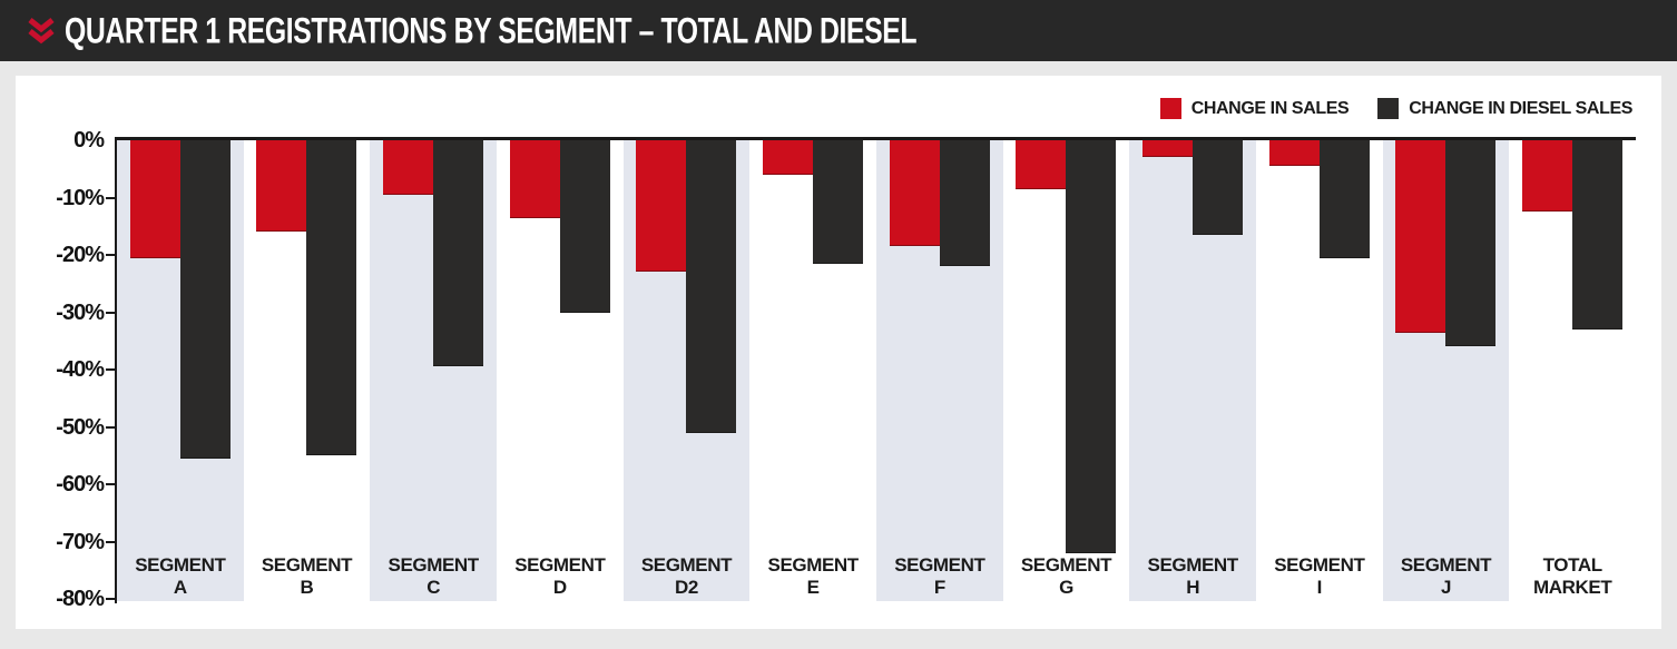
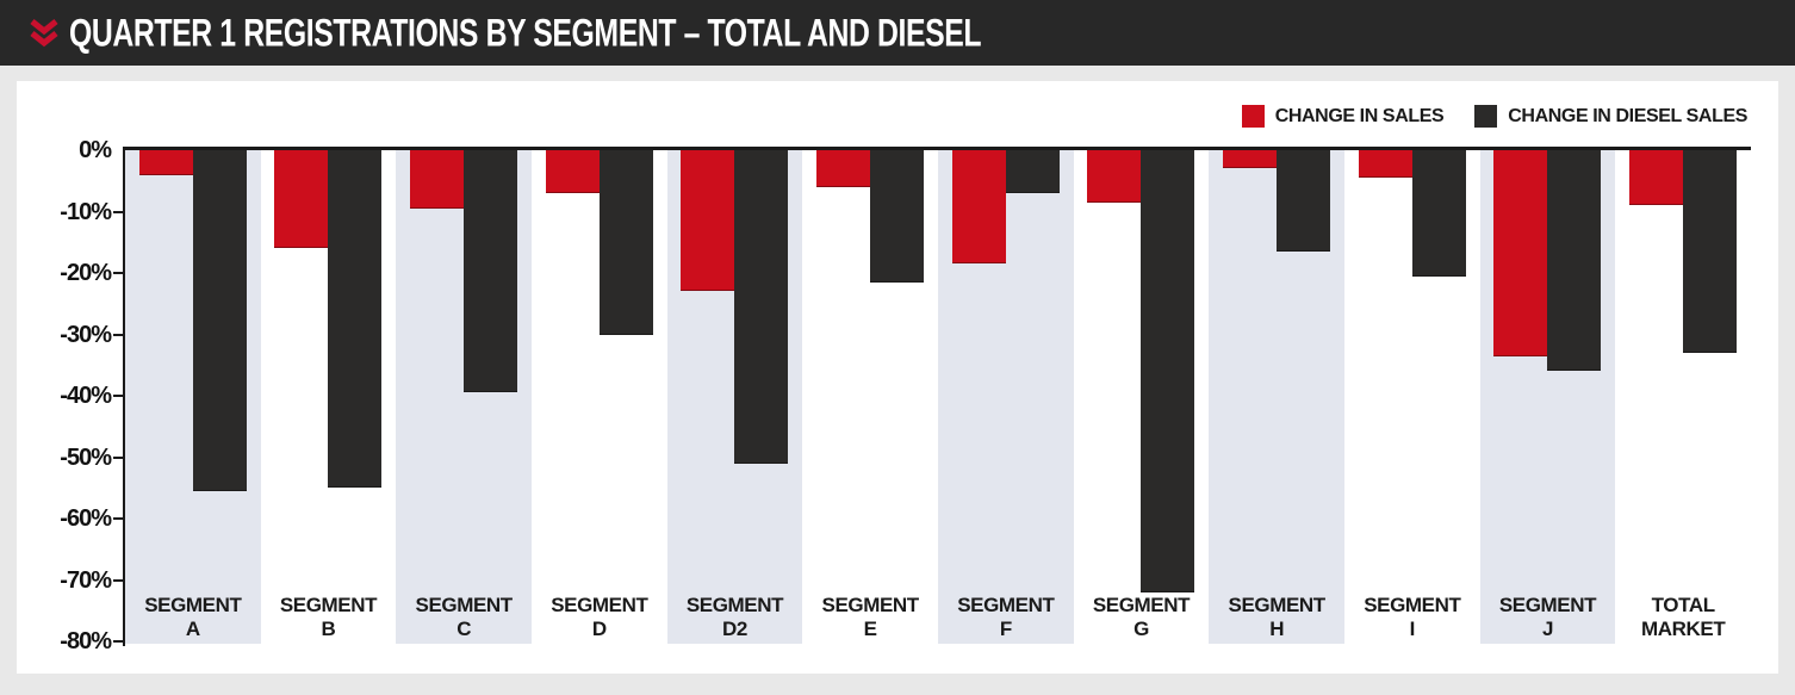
CHANGE IN SALES/SEGMENT A: -20% -> -4%
CHANGE IN SALES/SEGMENT D: -14% -> -7%
CHANGE IN DIESEL SALES/SEGMENT F: -22% -> -7%
CHANGE IN SALES/TOTAL MARKET: -12% -> -9%
